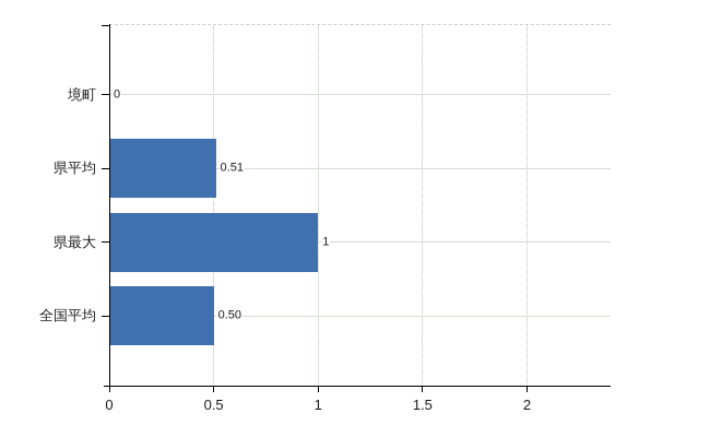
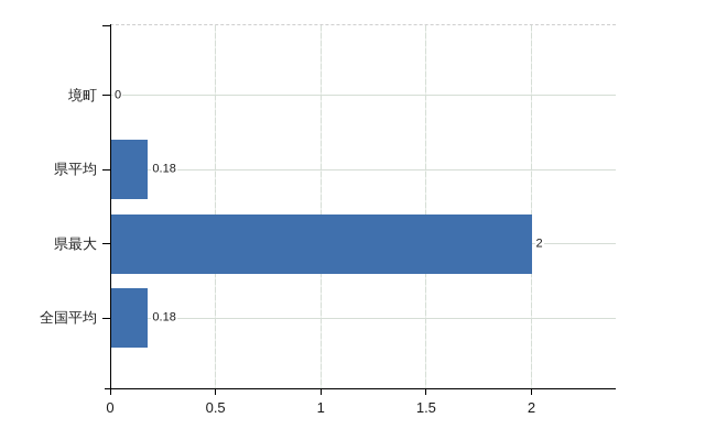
県平均: 0.51 -> 0.18
県最大: 1 -> 2
全国平均: 0.50 -> 0.18
